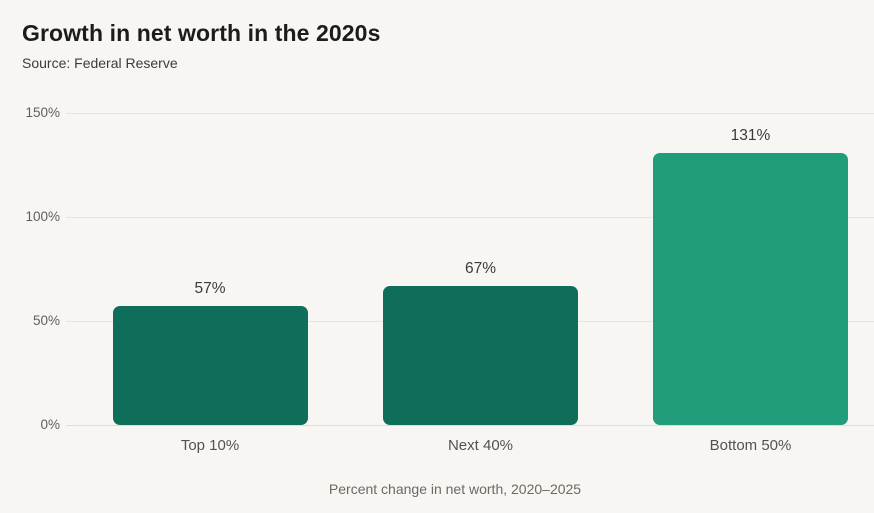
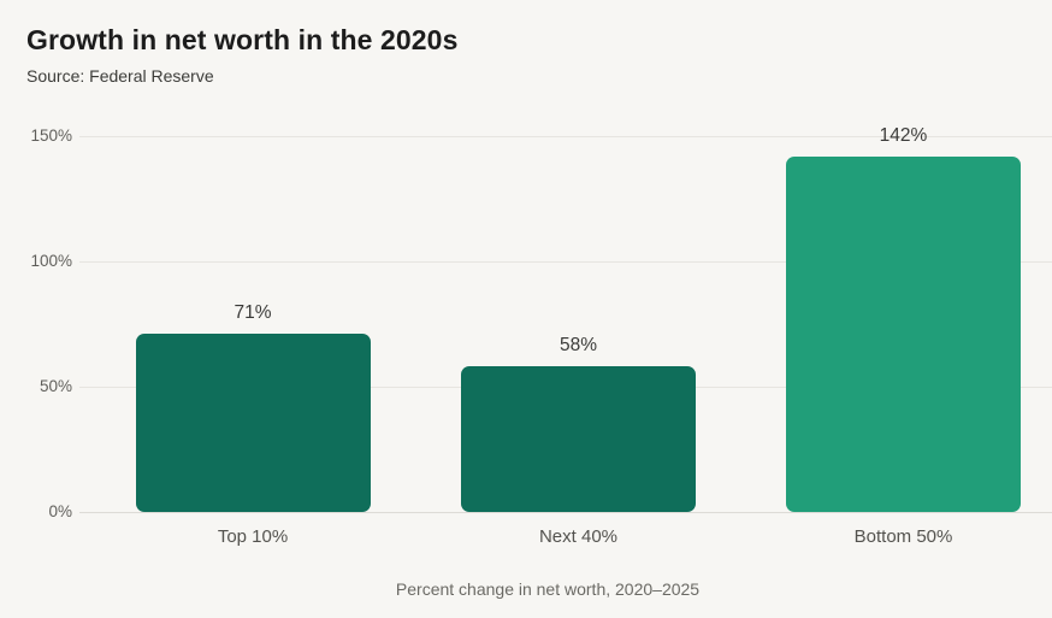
Top 10%: 57% -> 71%
Next 40%: 67% -> 58%
Bottom 50%: 131% -> 142%
